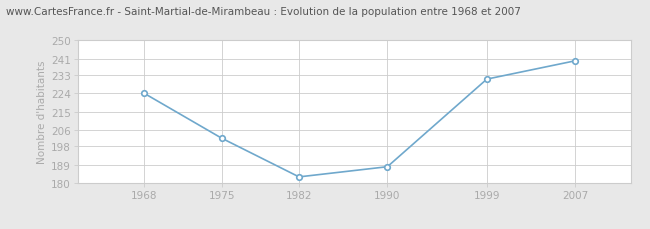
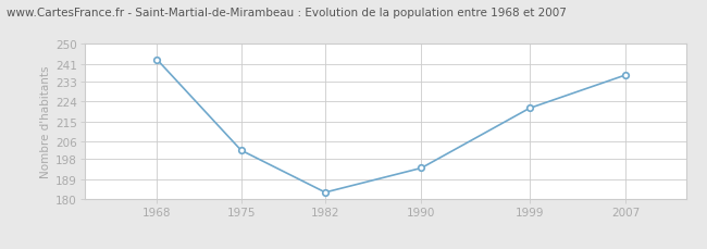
1968: 224 -> 243
1990: 188 -> 194
1999: 231 -> 221
2007: 240 -> 236
